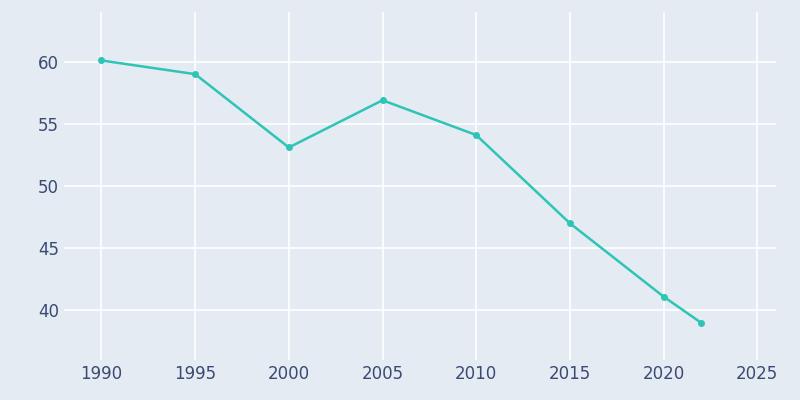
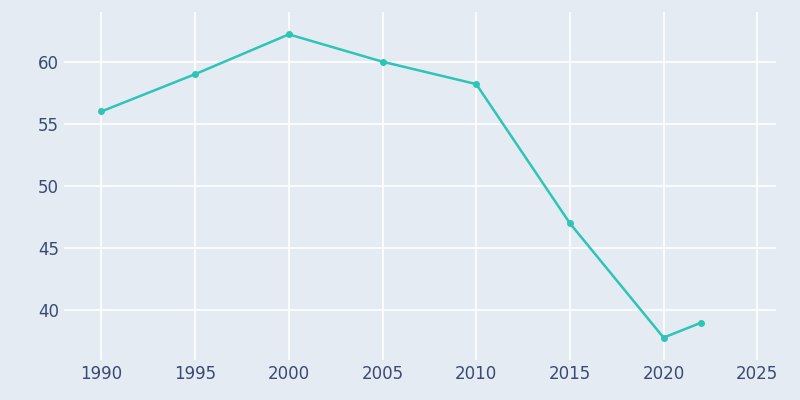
1990: 60.1 -> 56.0
2000: 53.1 -> 62.2
2005: 56.9 -> 60.0
2010: 54.1 -> 58.2
2020: 41.1 -> 37.8
